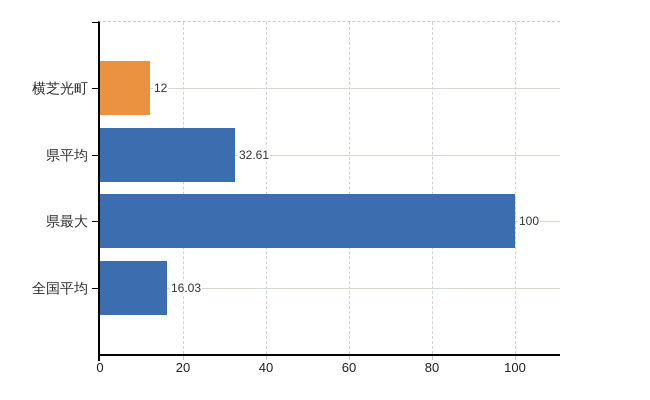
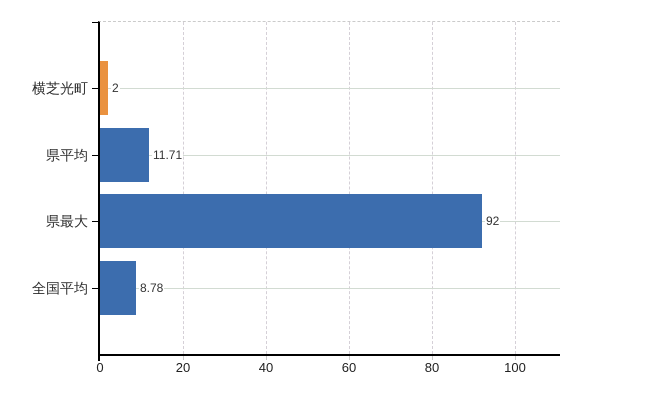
横芝光町: 12 -> 2
県平均: 32.61 -> 11.71
県最大: 100 -> 92
全国平均: 16.03 -> 8.78
